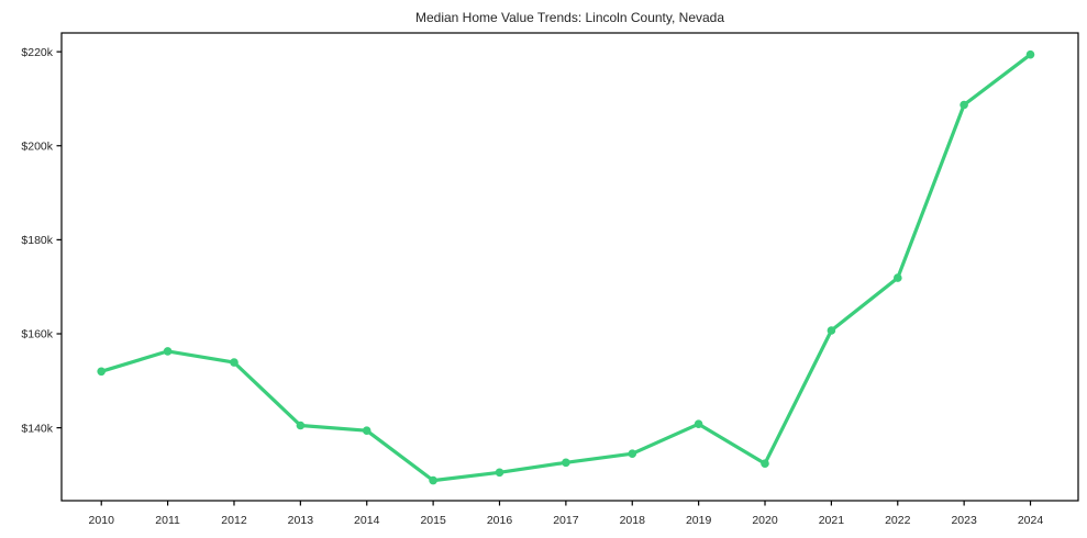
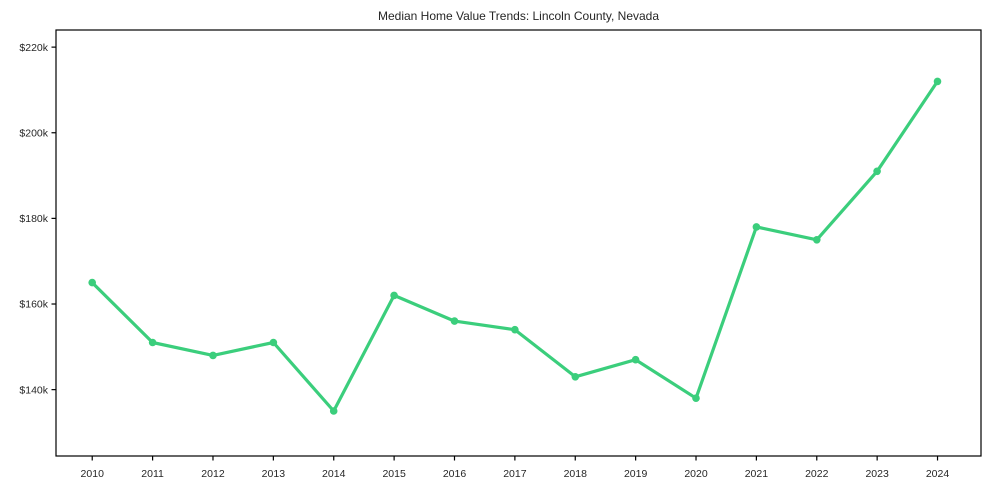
2010: $152k -> $165k
2011: $156k -> $151k
2012: $154k -> $148k
2013: $140k -> $151k
2014: $139k -> $135k
2015: $129k -> $162k
2016: $130k -> $156k
2017: $133k -> $154k
2018: $134k -> $143k
2019: $141k -> $147k
2020: $132k -> $138k
2021: $161k -> $178k
2022: $172k -> $175k
2023: $209k -> $191k
2024: $219k -> $212k
